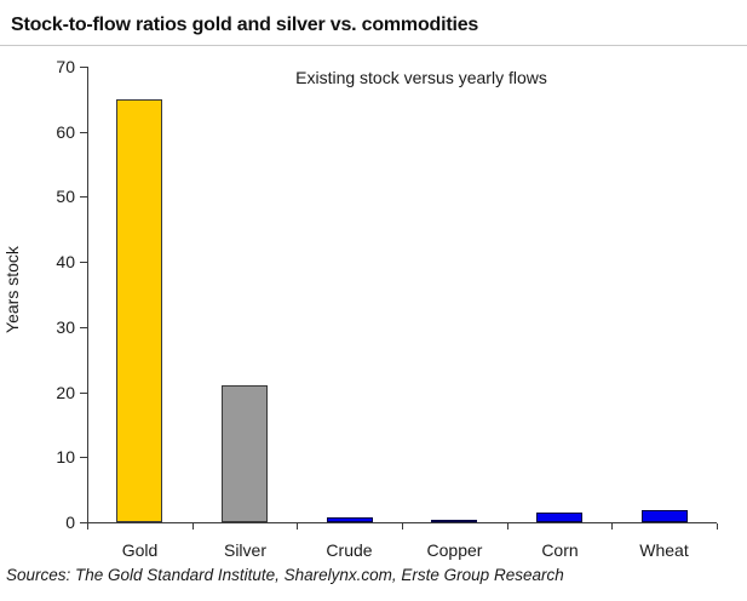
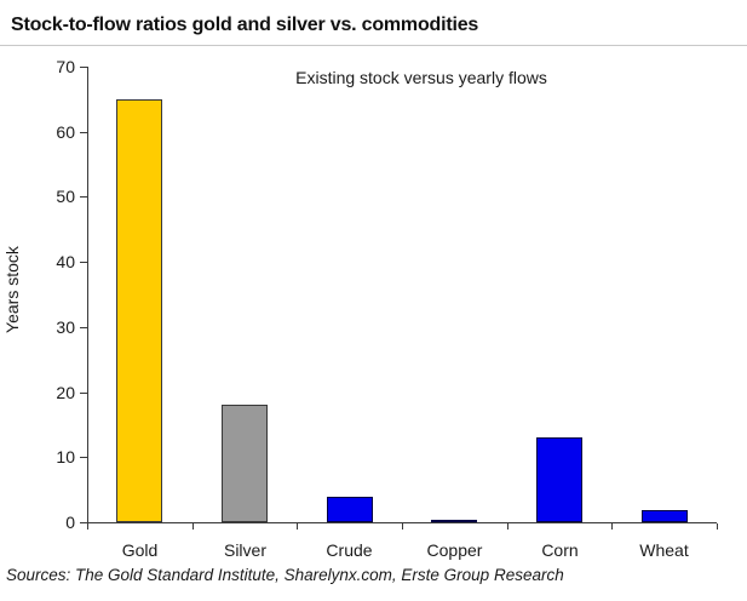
Silver: 21 -> 18
Crude: 1 -> 4
Corn: 2 -> 13
